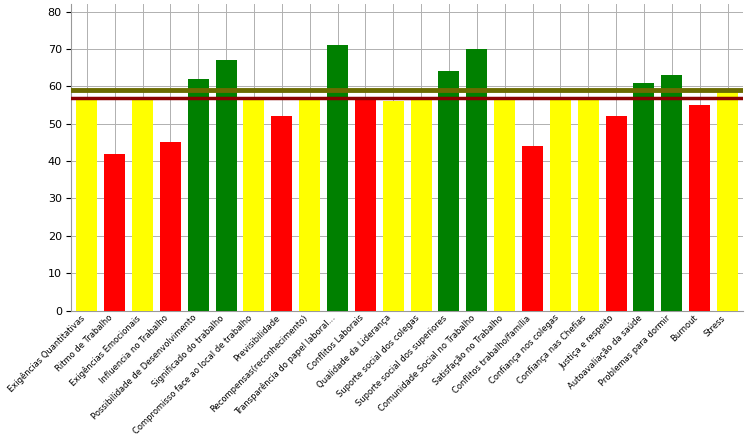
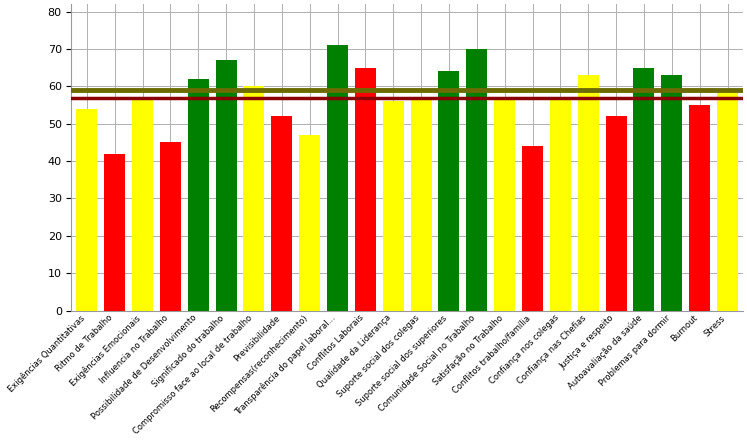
Exigências Quantitativas: 57 -> 54
Compromisso face ao local de trabalho: 57 -> 60
Recompensas(reconhecimento): 57 -> 47
Conflitos Laborais: 57 -> 65
Confiança nas Chefias: 57 -> 63
Autoavaliação da saúde: 61 -> 65
